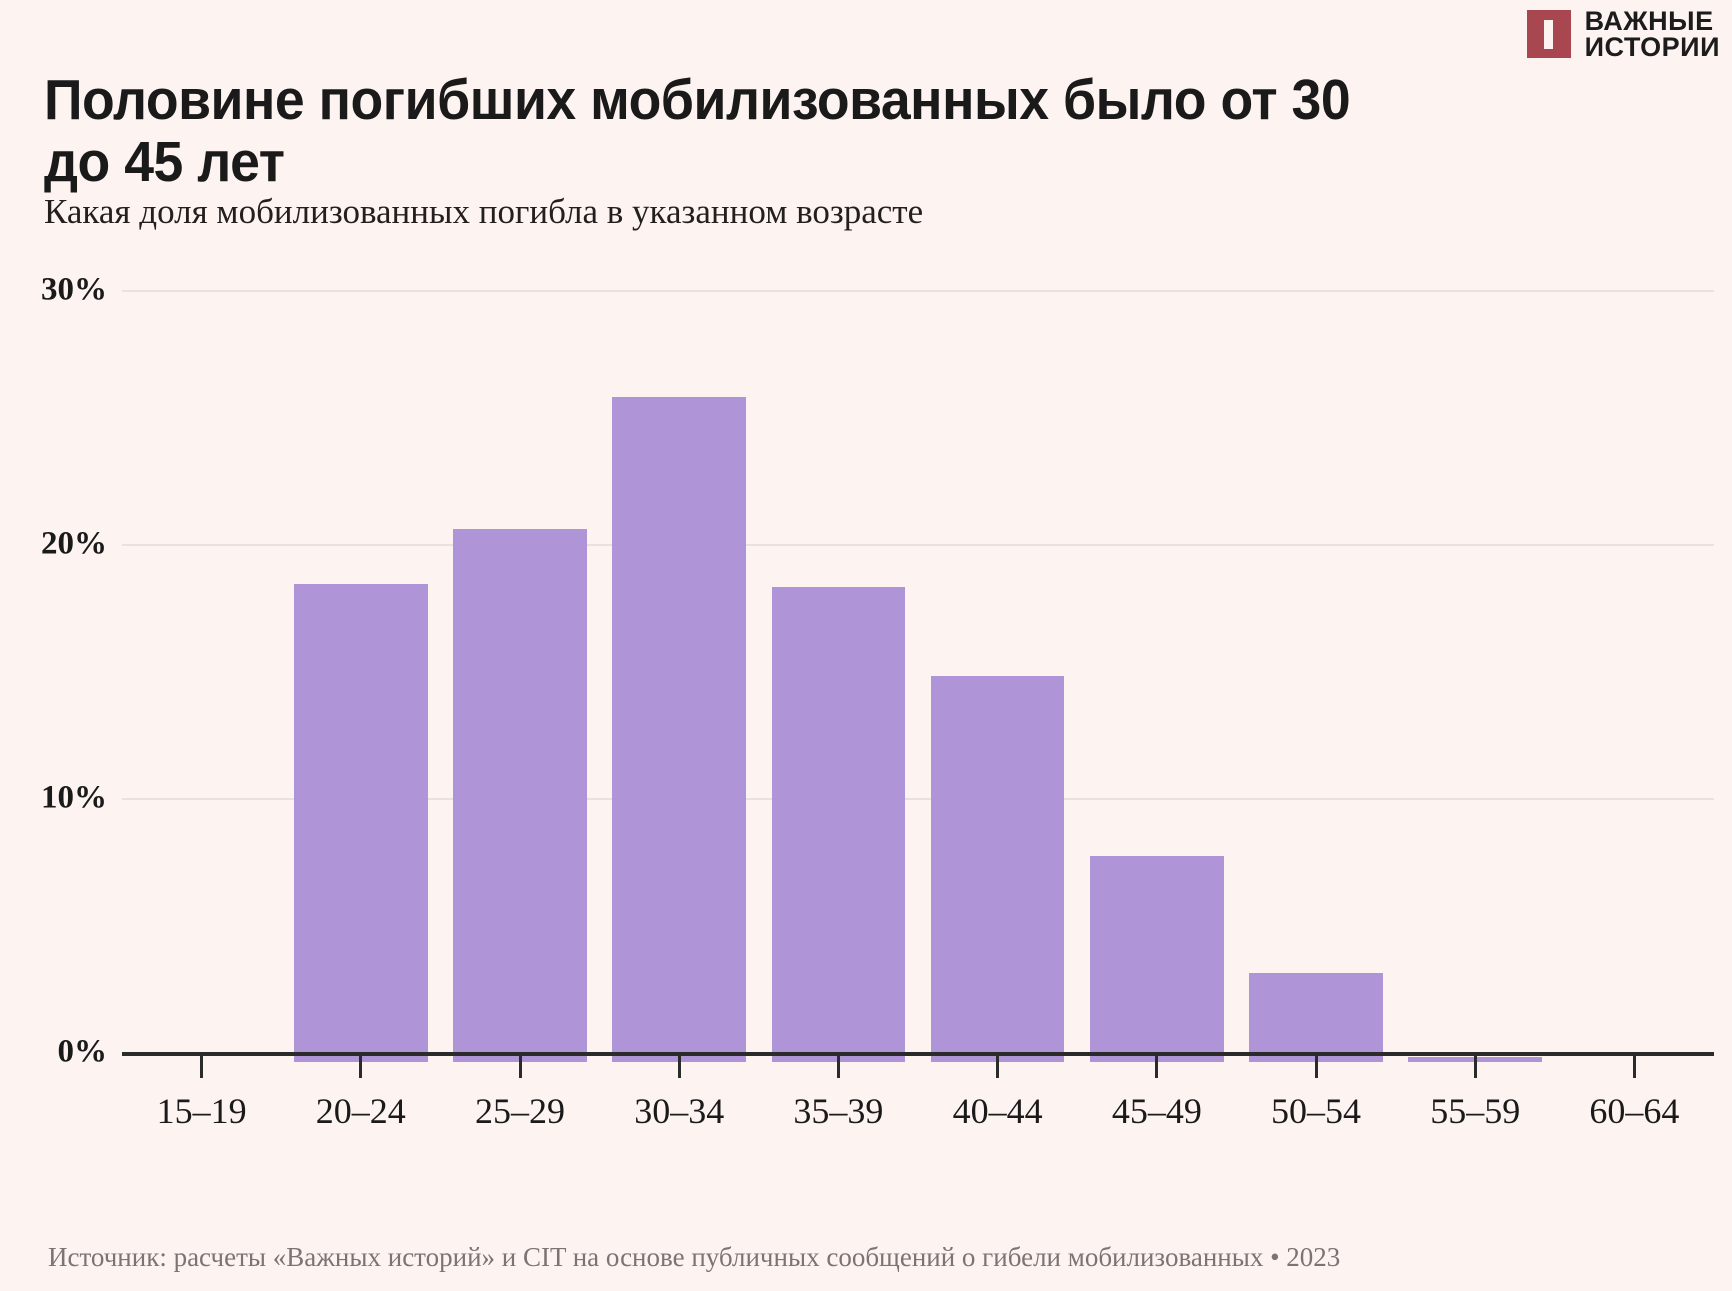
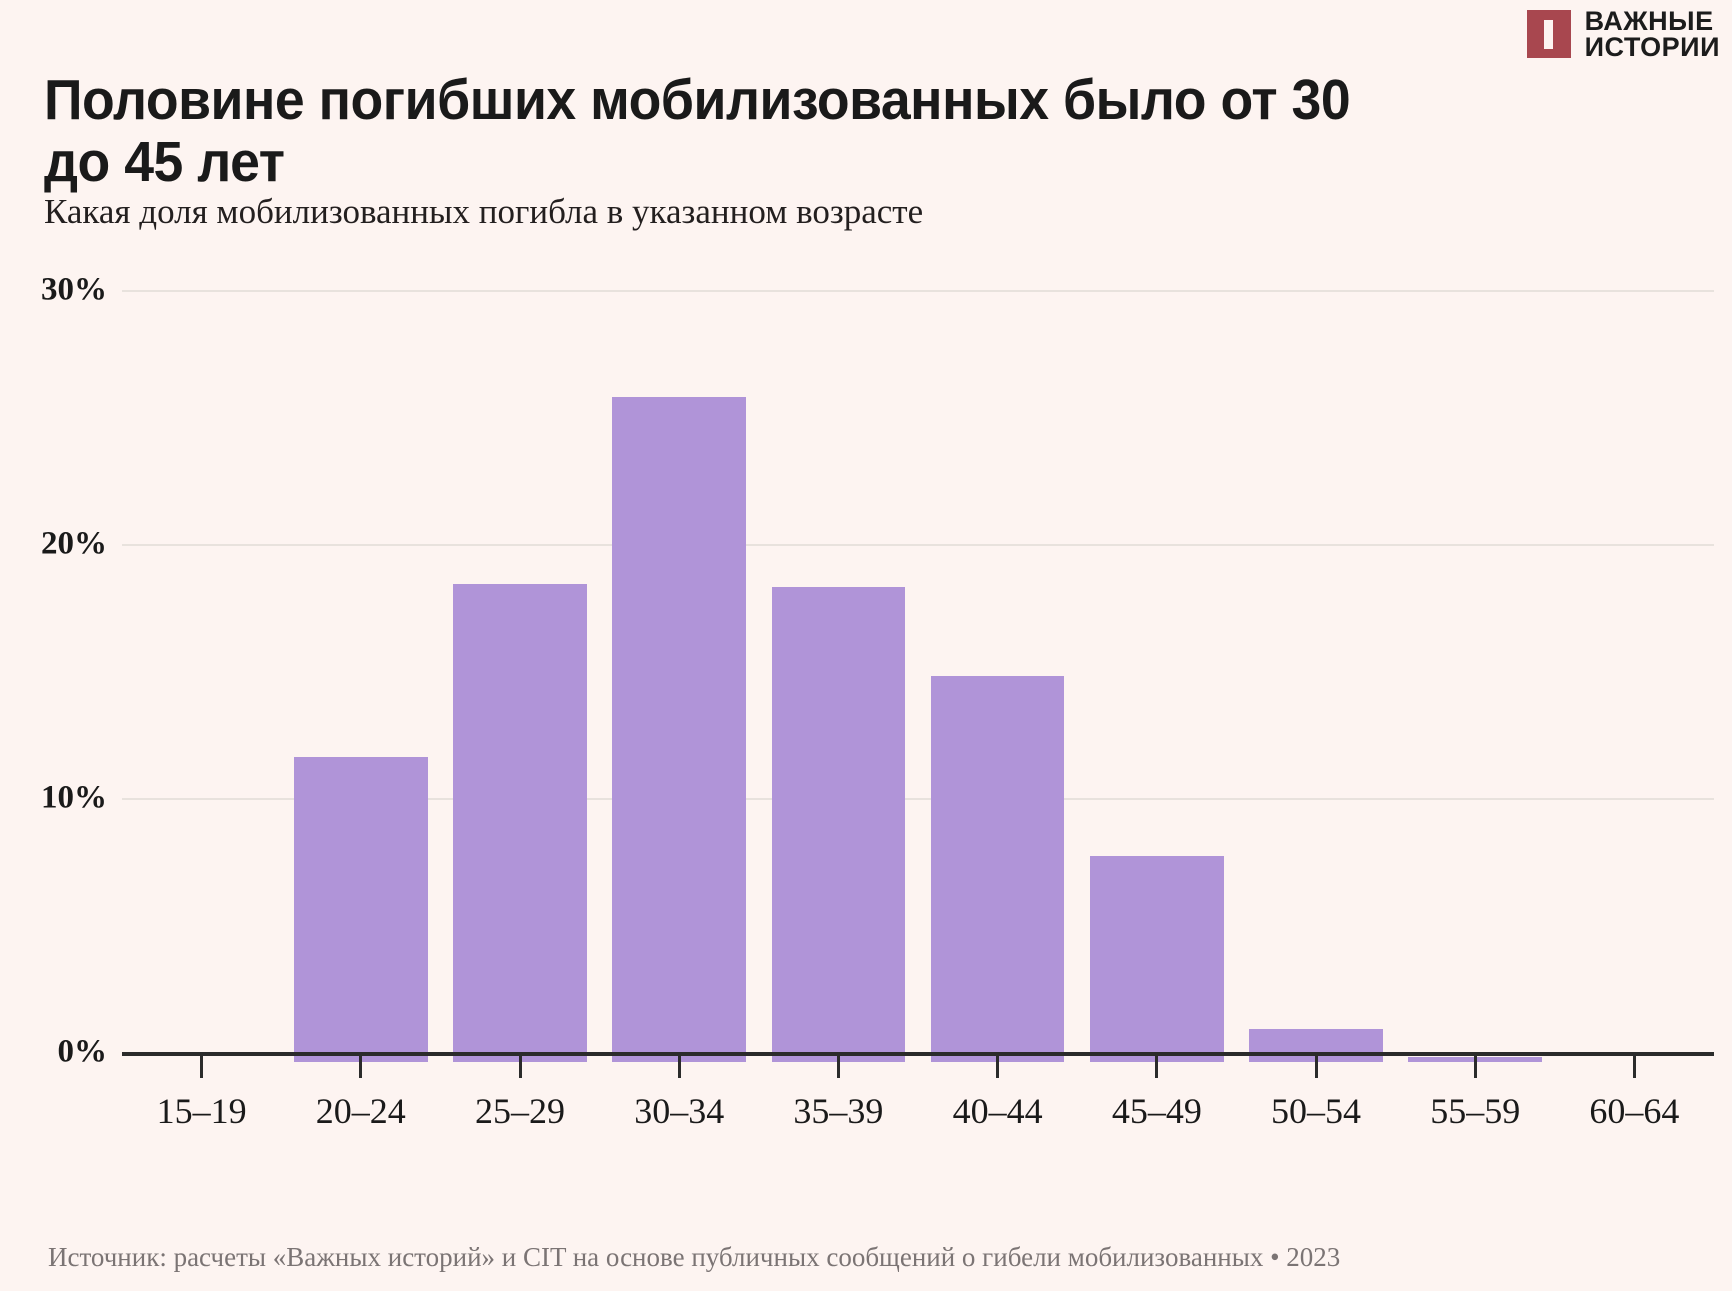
20–24: 18.8% -> 12.0%
25–29: 21.0% -> 18.8%
50–54: 3.5% -> 1.3%
